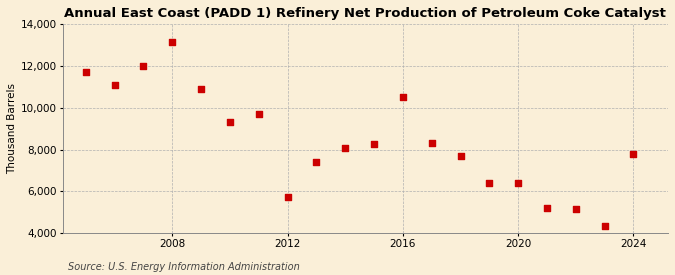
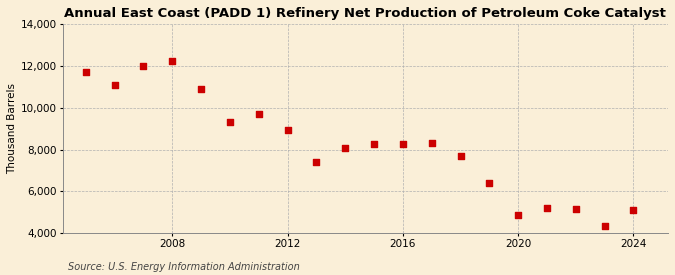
2008: 13,150 -> 12,250
2012: 5,750 -> 8,950
2016: 10,500 -> 8,250
2020: 6,400 -> 4,850
2024: 7,800 -> 5,100
